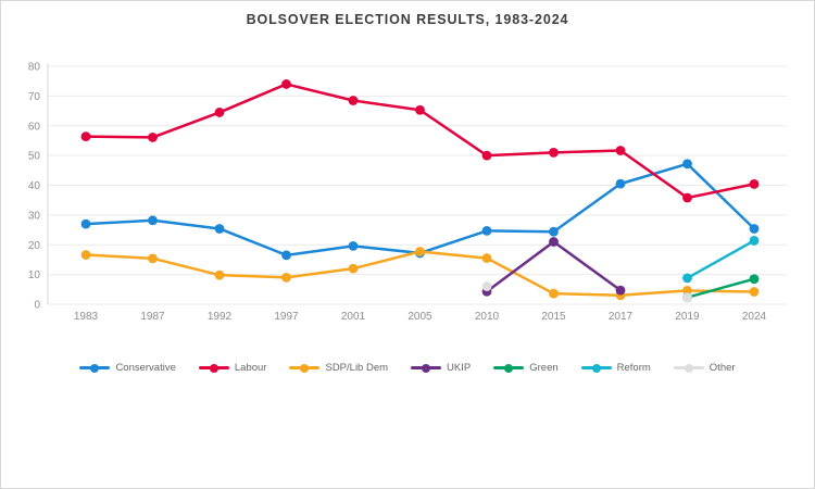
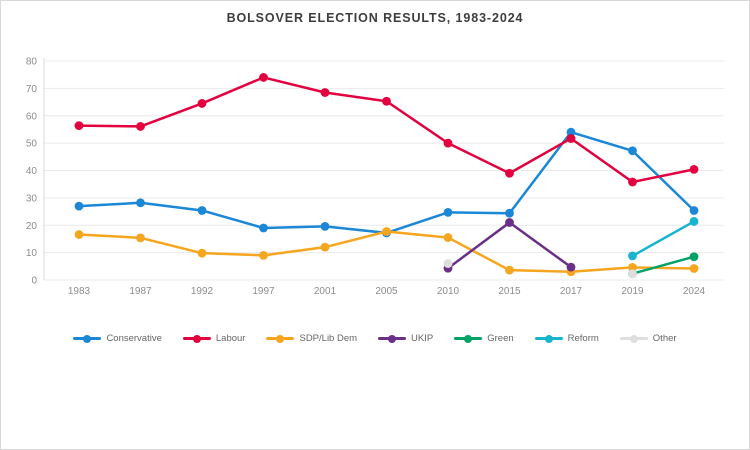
Conservative/1997: 16 -> 19
Labour/2015: 51 -> 39
Conservative/2017: 40 -> 54
